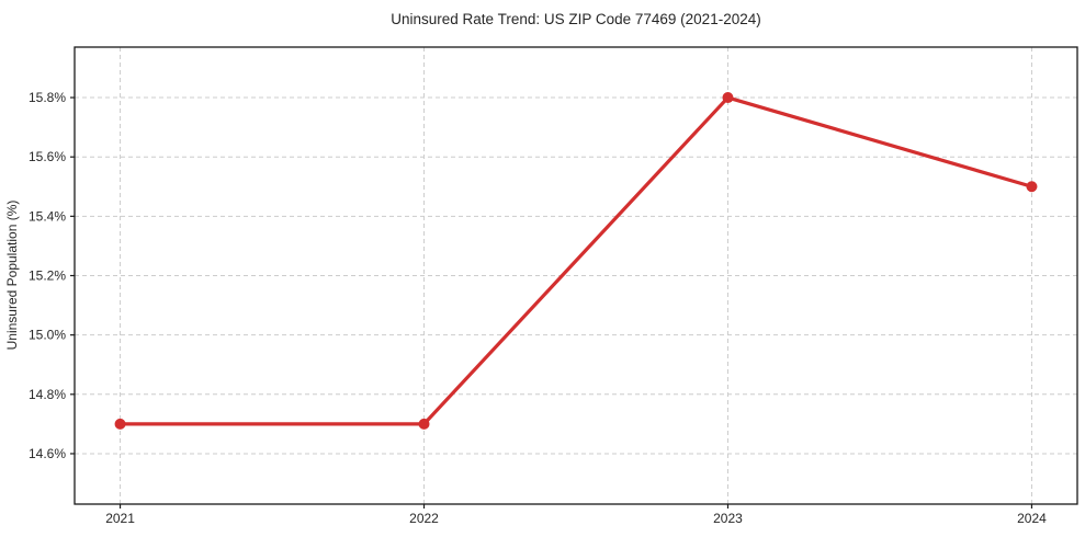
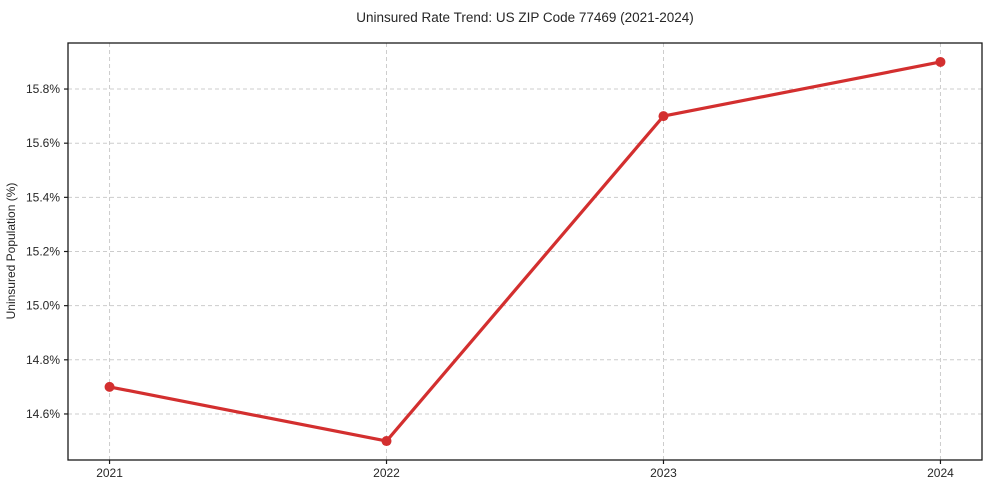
2022: 14.7% -> 14.5%
2023: 15.8% -> 15.7%
2024: 15.5% -> 15.9%
